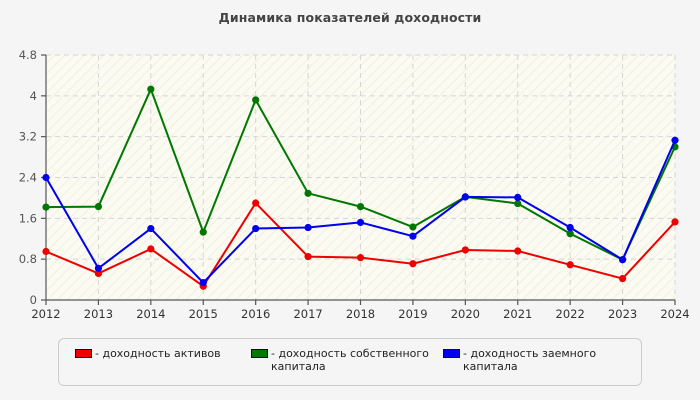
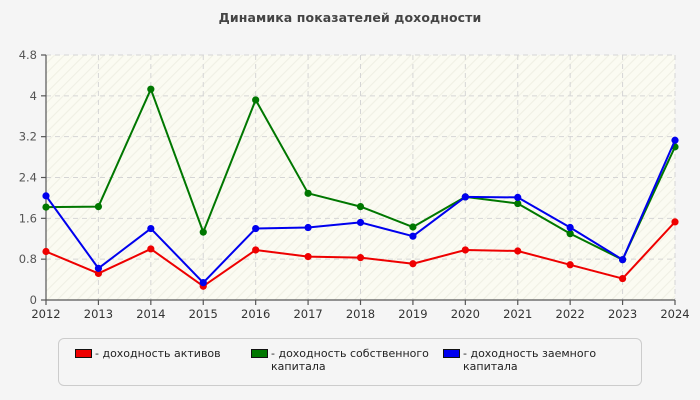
- доходность заемного капитала/2012: 2.4 -> 2.0
- доходность активов/2016: 1.9 -> 1.0
